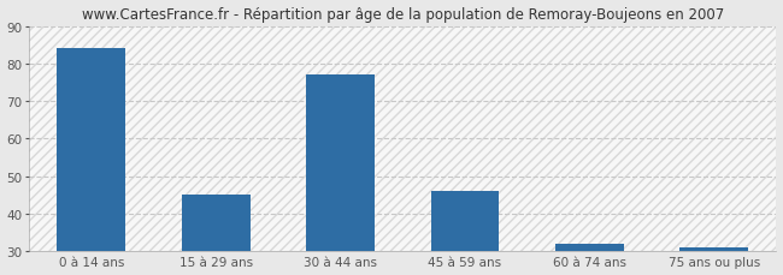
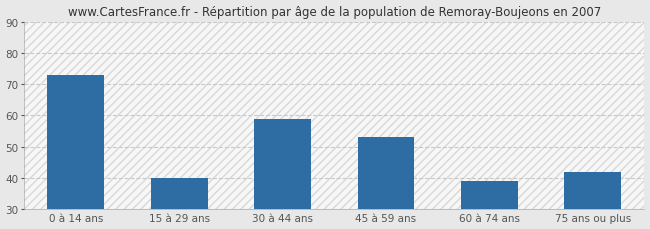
0 à 14 ans: 84 -> 73
15 à 29 ans: 45 -> 40
30 à 44 ans: 77 -> 59
45 à 59 ans: 46 -> 53
60 à 74 ans: 32 -> 39
75 ans ou plus: 31 -> 42
